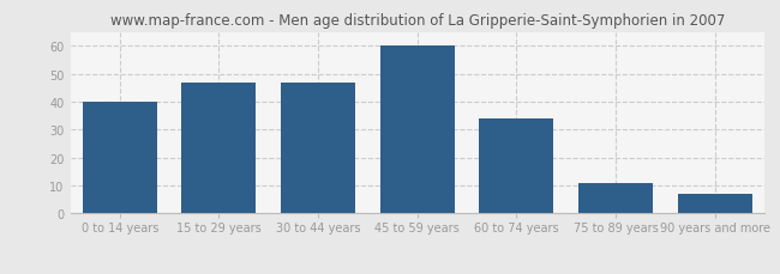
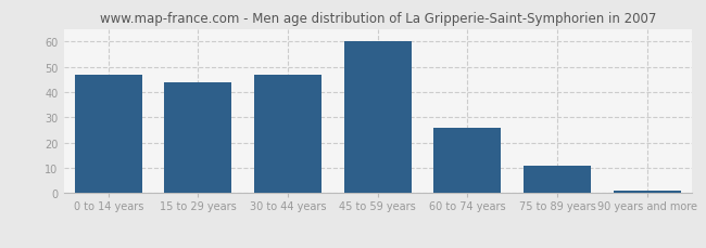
0 to 14 years: 40 -> 47
15 to 29 years: 47 -> 44
60 to 74 years: 34 -> 26
90 years and more: 7 -> 1
